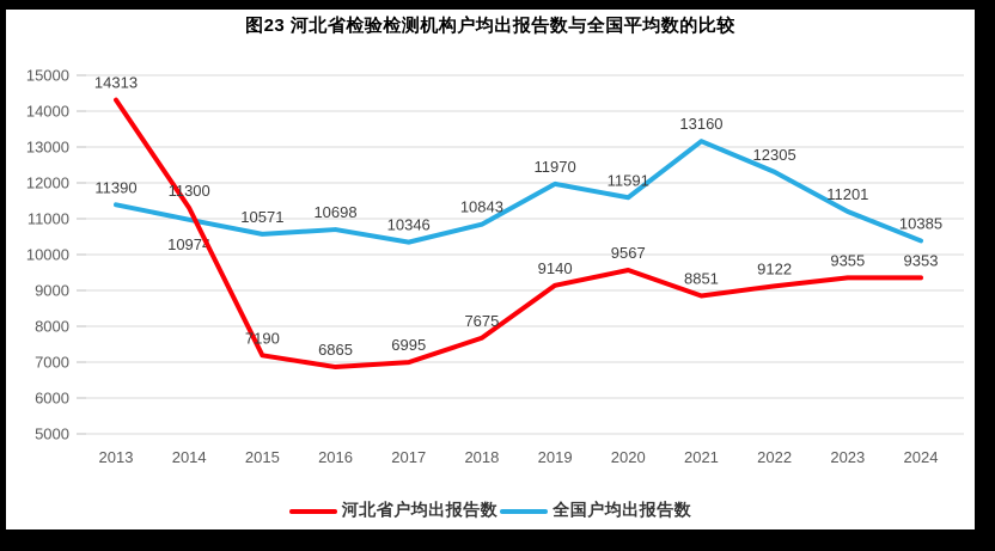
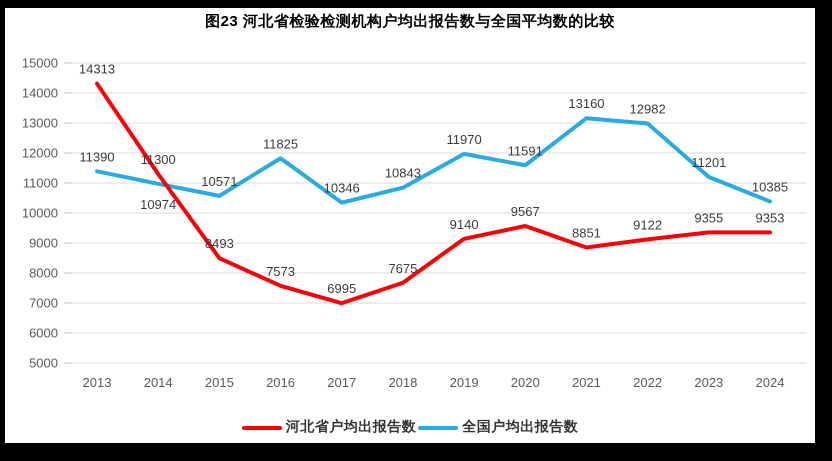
河北省户均出报告数/2015: 7190 -> 8493
河北省户均出报告数/2016: 6865 -> 7573
全国户均出报告数/2016: 10698 -> 11825
全国户均出报告数/2022: 12305 -> 12982
